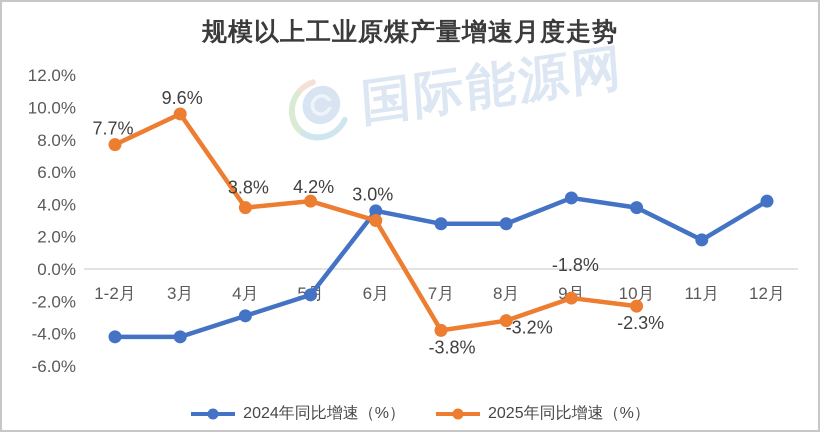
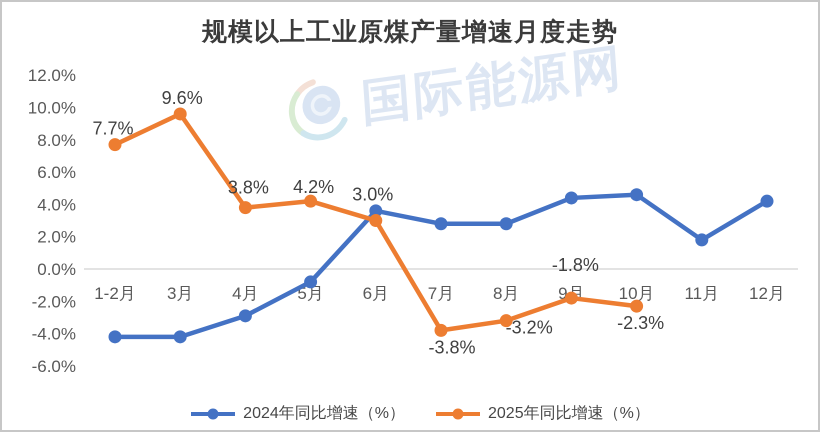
2024年同比增速（%）/5月: -1.6% -> -0.8%
2024年同比增速（%）/10月: 3.8% -> 4.6%
